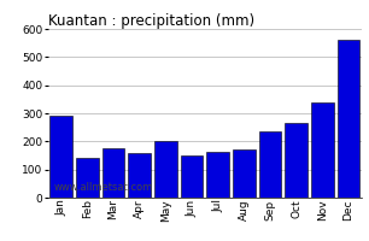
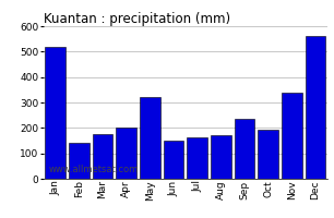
Jan: 290 -> 520
Apr: 160 -> 200
May: 200 -> 320
Oct: 265 -> 195
